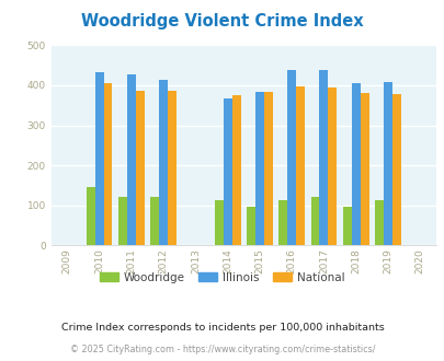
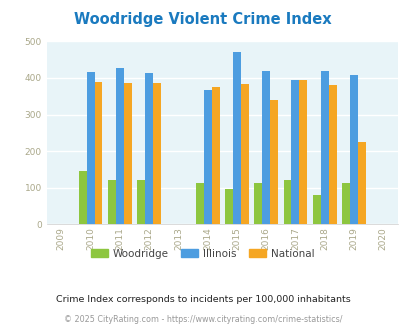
Illinois/2010: 433 -> 415
National/2010: 405 -> 390
Illinois/2015: 383 -> 470
Illinois/2016: 438 -> 420
National/2016: 397 -> 340
Illinois/2017: 438 -> 395
Woodridge/2018: 97 -> 80
Illinois/2018: 405 -> 420
National/2019: 379 -> 225
